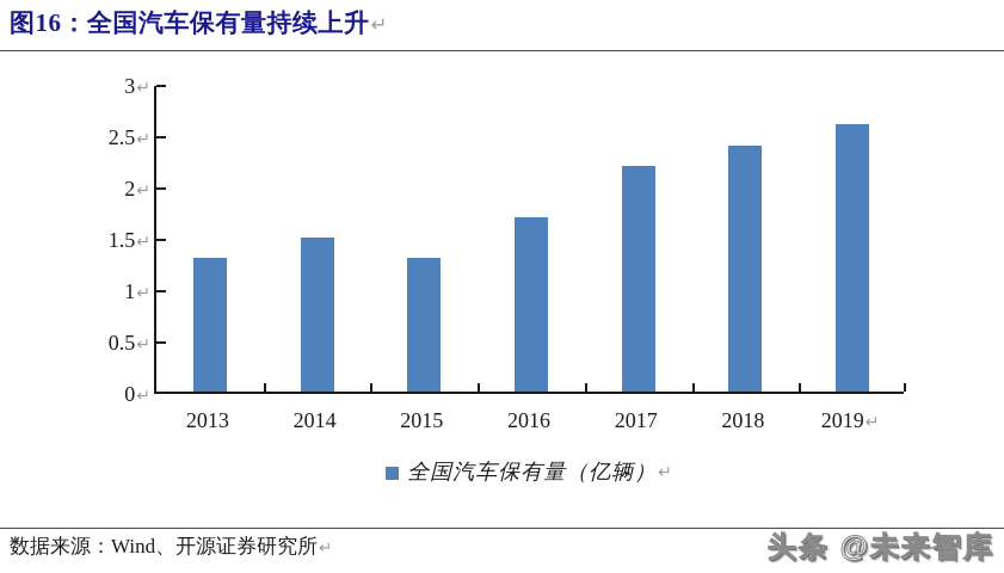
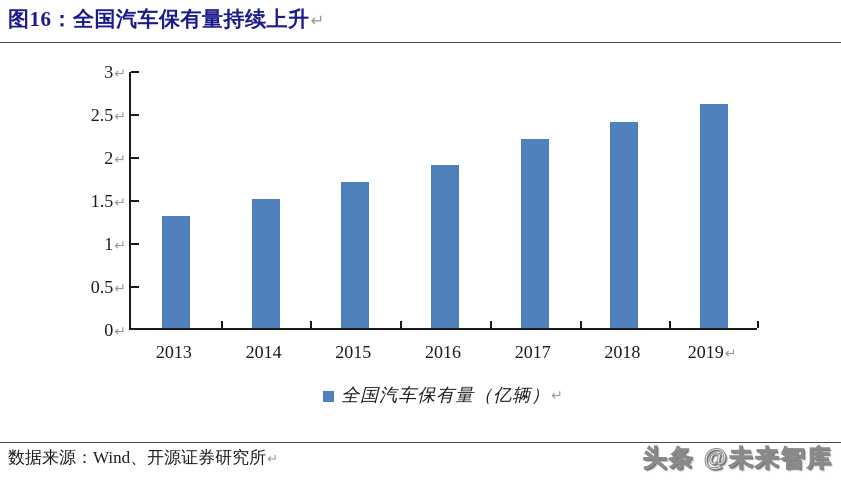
2015: 1.3 -> 1.7
2016: 1.7 -> 1.9
